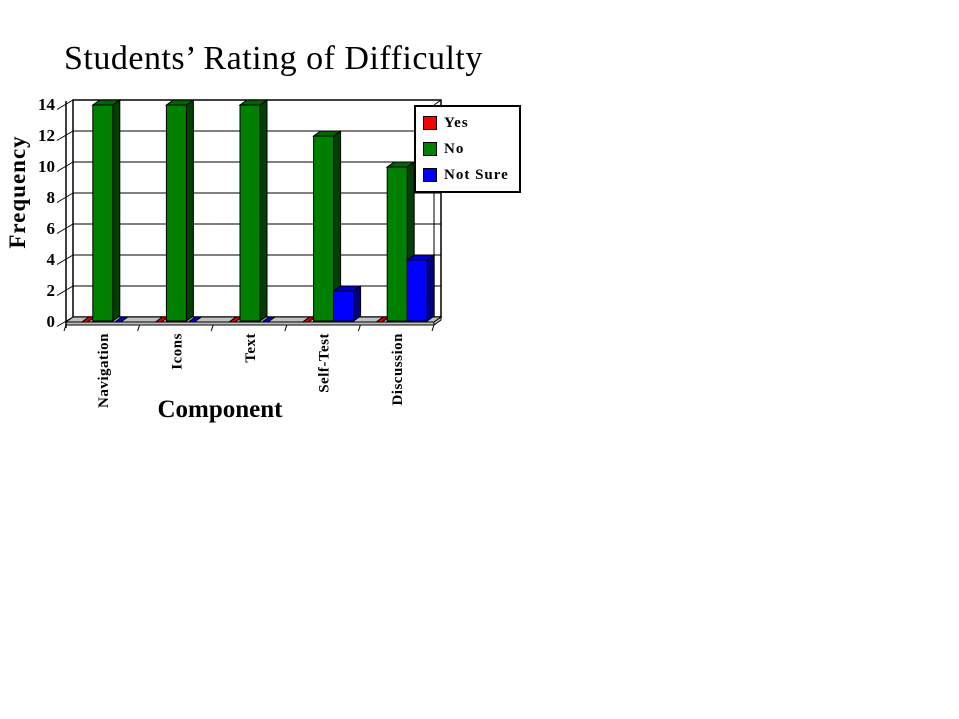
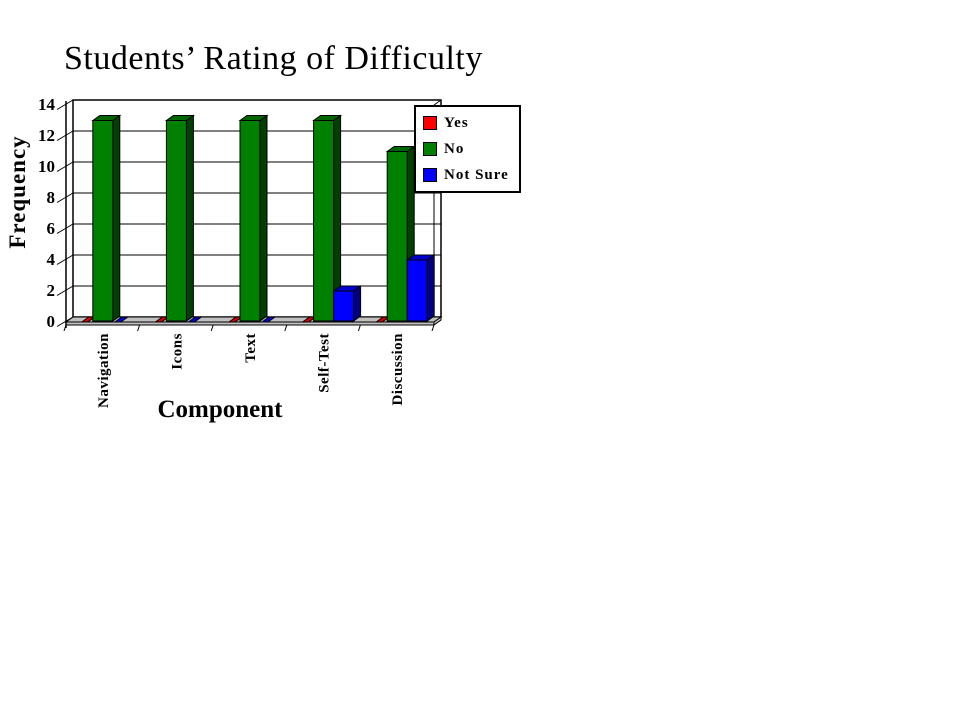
No/Navigation: 14 -> 13
No/Icons: 14 -> 13
No/Text: 14 -> 13
No/Self-Test: 12 -> 13
No/Discussion: 10 -> 11
